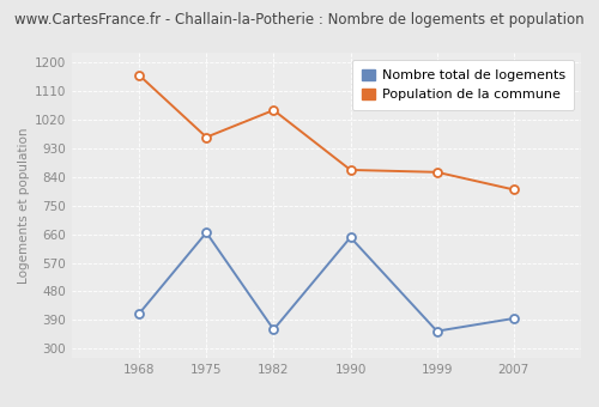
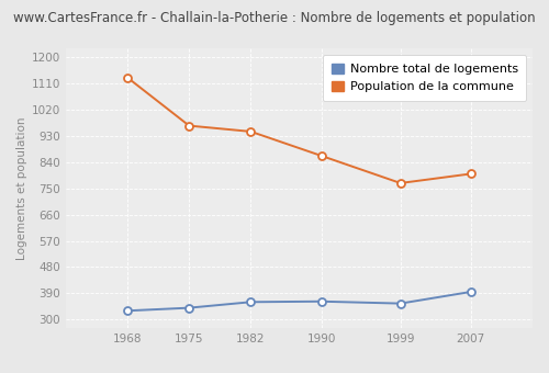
Nombre total de logements/1968: 410 -> 330
Population de la commune/1968: 1160 -> 1130
Nombre total de logements/1975: 665 -> 340
Population de la commune/1982: 1050 -> 945
Nombre total de logements/1990: 650 -> 362
Population de la commune/1999: 855 -> 768
